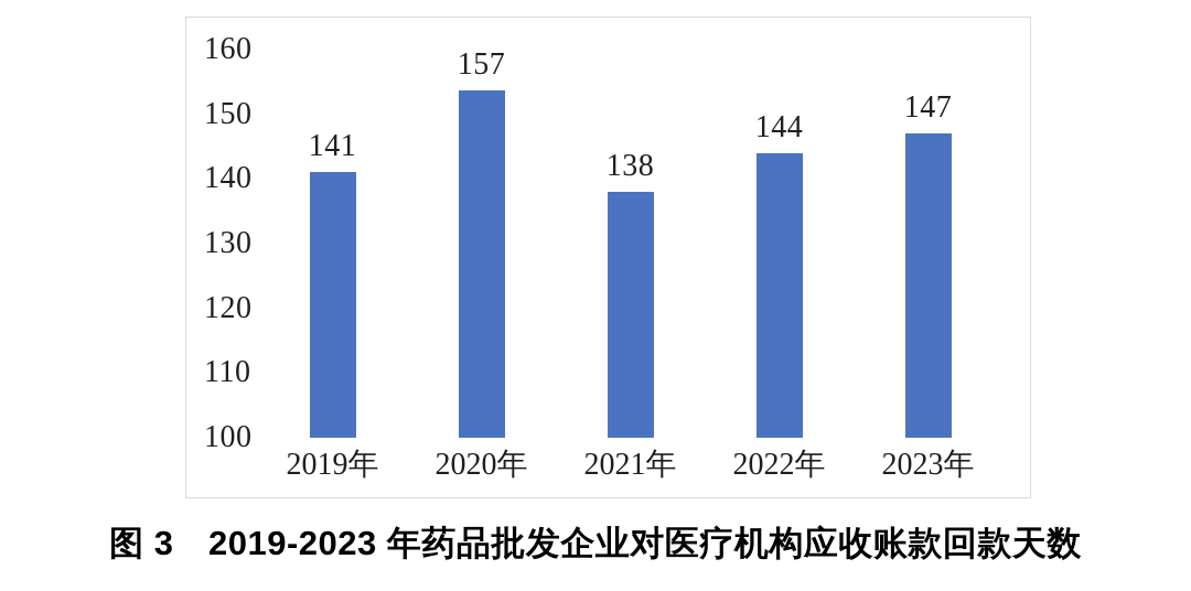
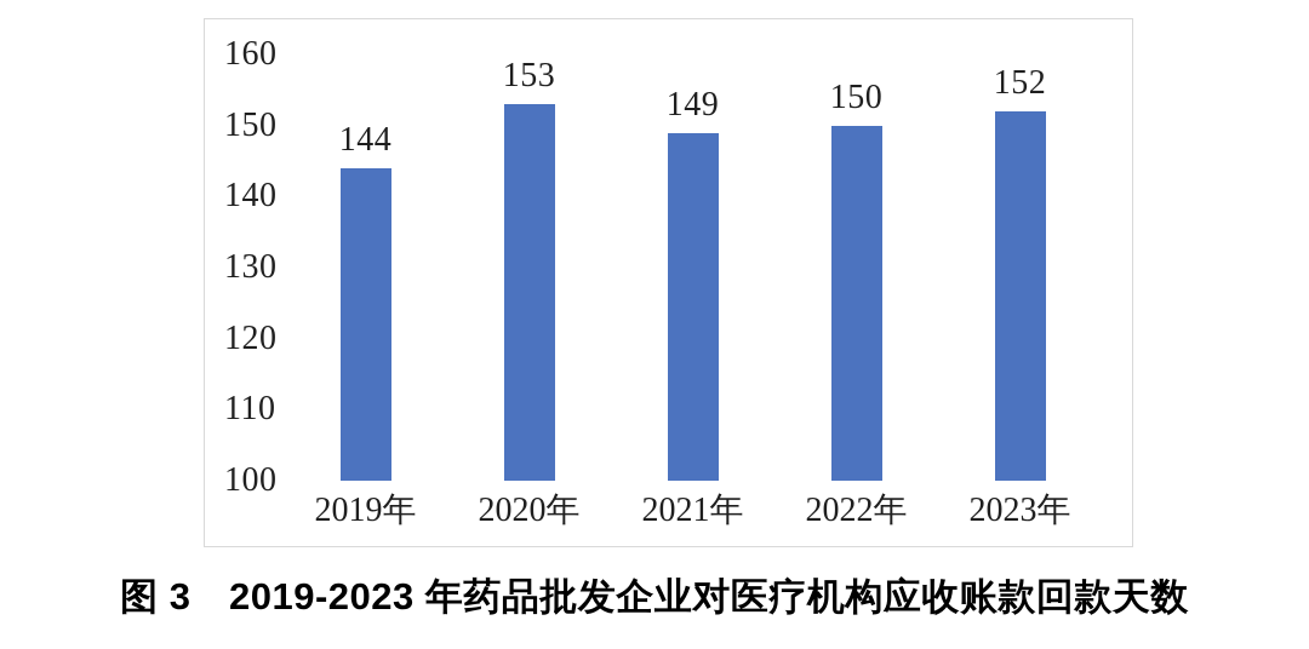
2019年: 141 -> 144
2020年: 157 -> 153
2021年: 138 -> 149
2022年: 144 -> 150
2023年: 147 -> 152
